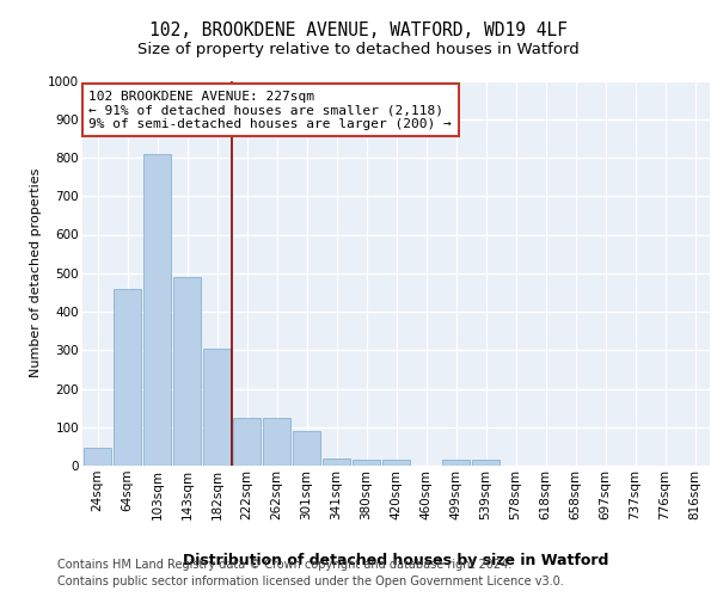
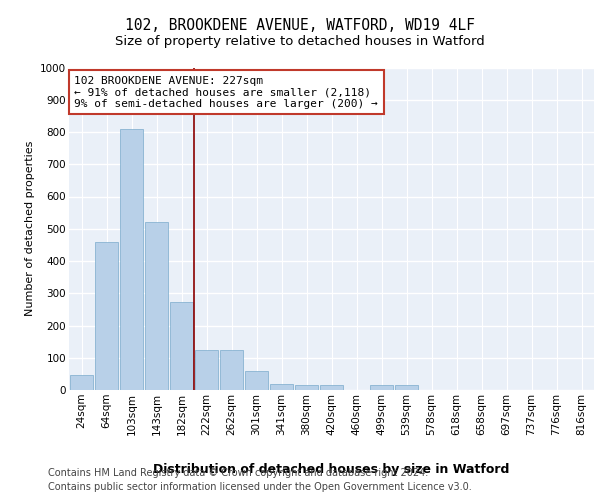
143sqm: 490 -> 520
182sqm: 305 -> 273
301sqm: 90 -> 58
